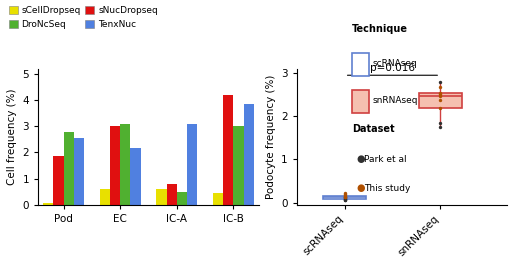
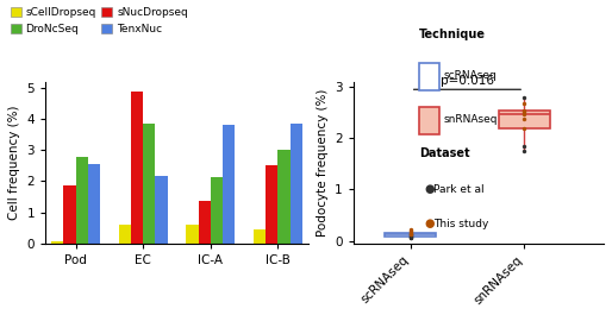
sNucDropseq/EC: 3.00 -> 4.90
DroNcSeq/EC: 3.10 -> 3.85
sNucDropseq/IC-A: 0.80 -> 1.35
DroNcSeq/IC-A: 0.50 -> 2.15
TenxNuc/IC-A: 3.10 -> 3.82
sNucDropseq/IC-B: 4.20 -> 2.50
